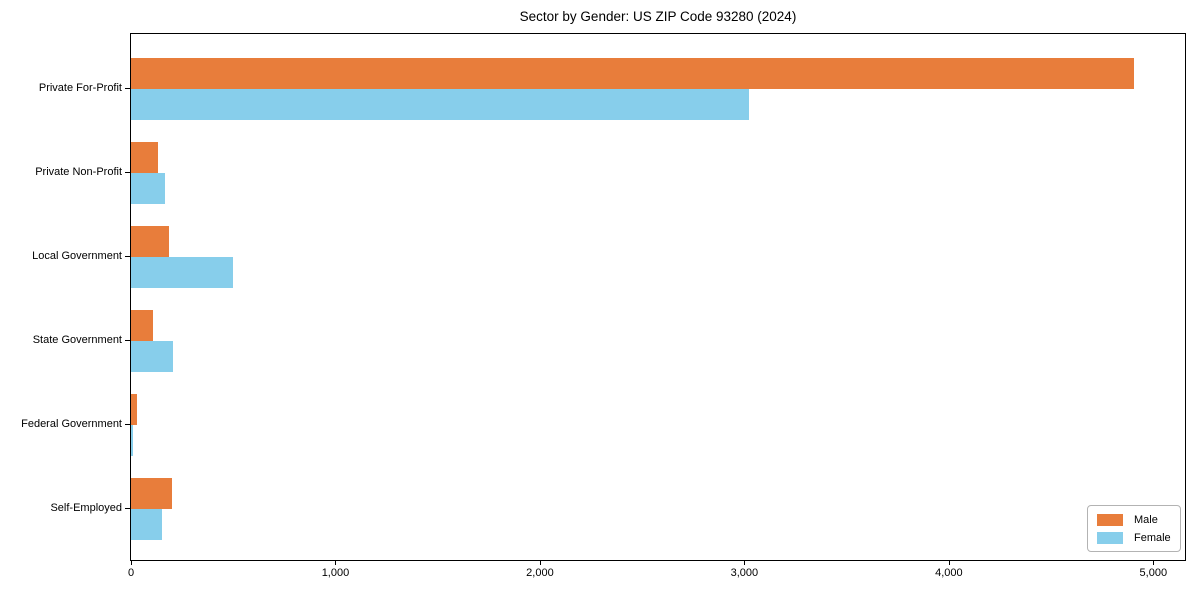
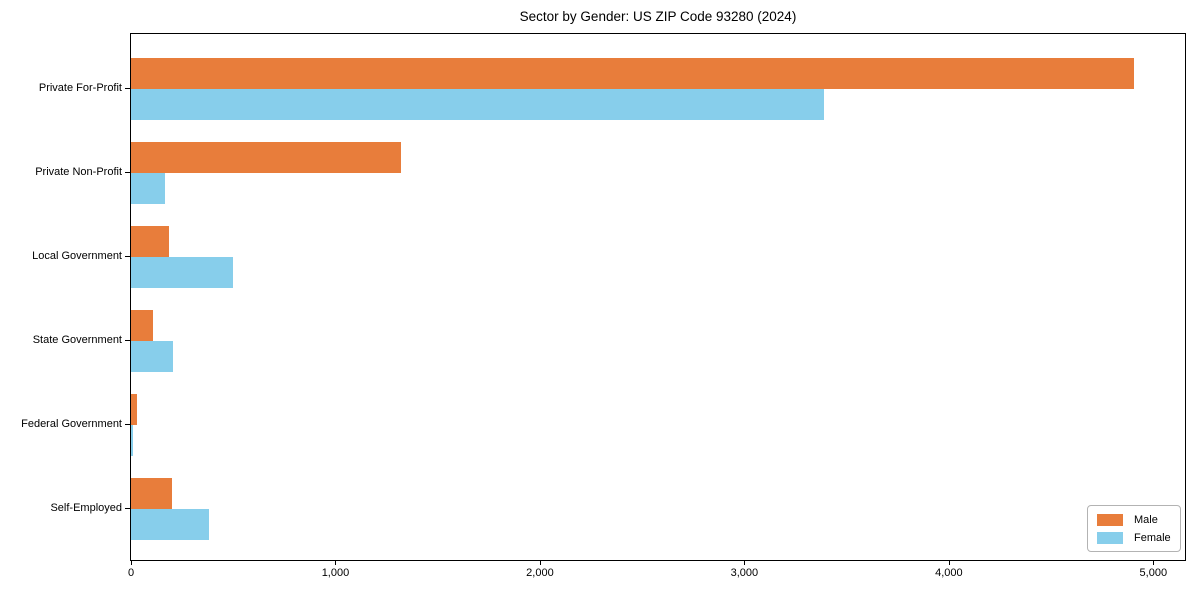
Female/Private For-Profit: 3020 -> 3390
Male/Private Non-Profit: 130 -> 1320
Female/Self-Employed: 150 -> 380
